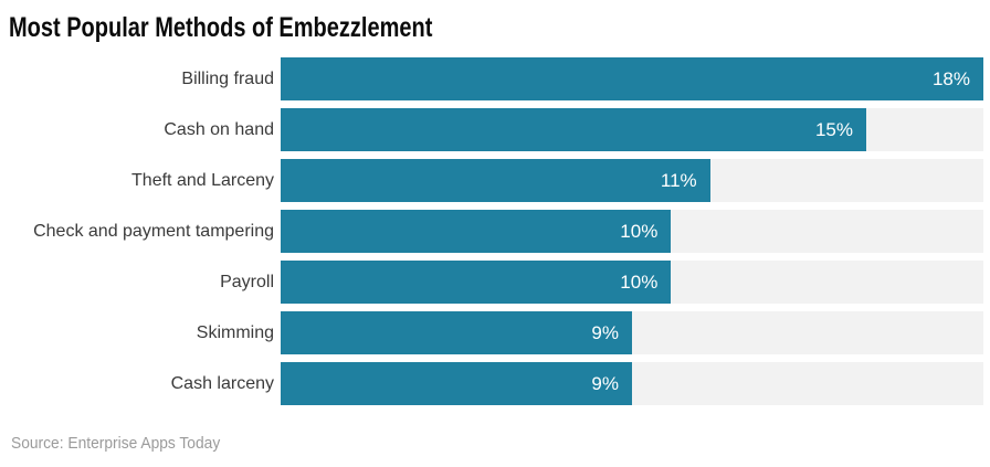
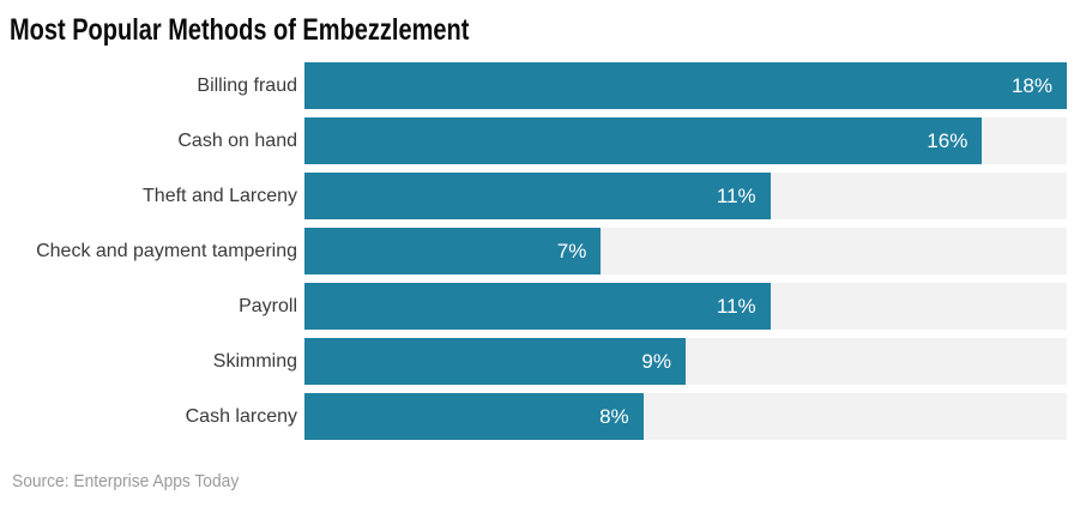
Cash on hand: 15% -> 16%
Check and payment tampering: 10% -> 7%
Payroll: 10% -> 11%
Cash larceny: 9% -> 8%
